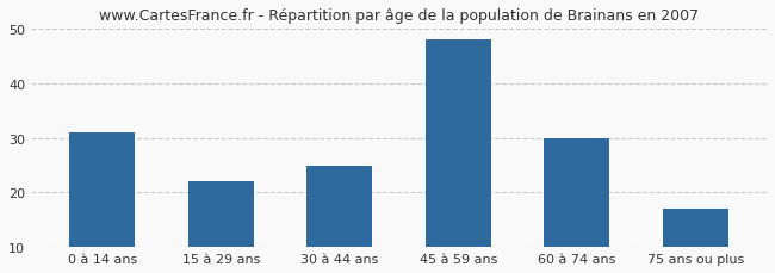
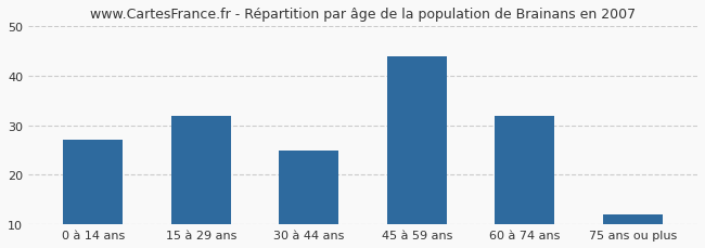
0 à 14 ans: 31 -> 27
15 à 29 ans: 22 -> 32
45 à 59 ans: 48 -> 44
60 à 74 ans: 30 -> 32
75 ans ou plus: 17 -> 12
